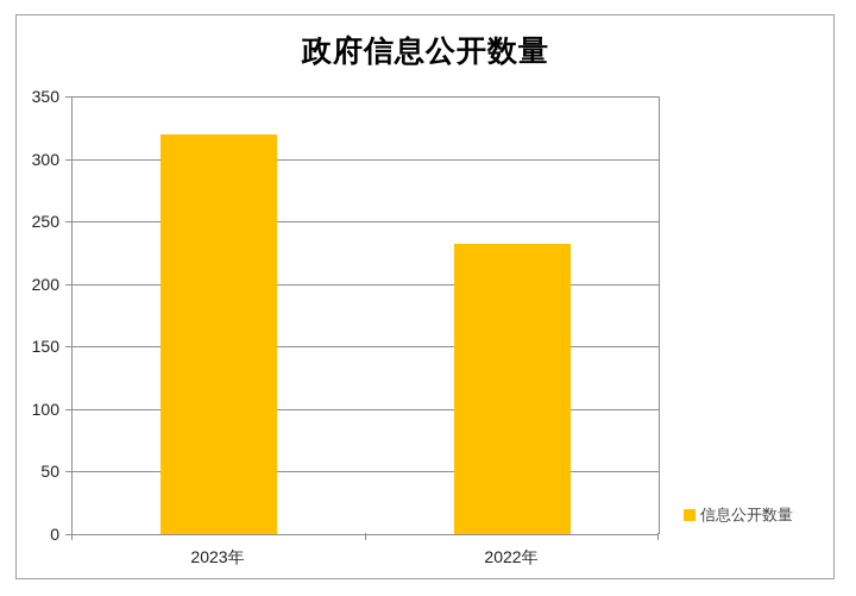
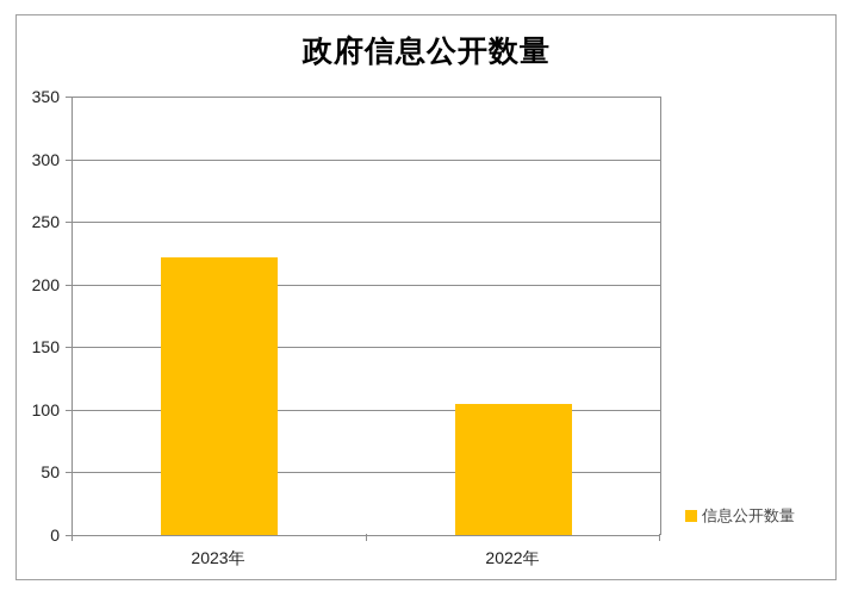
2023年: 320 -> 222
2022年: 232 -> 105
